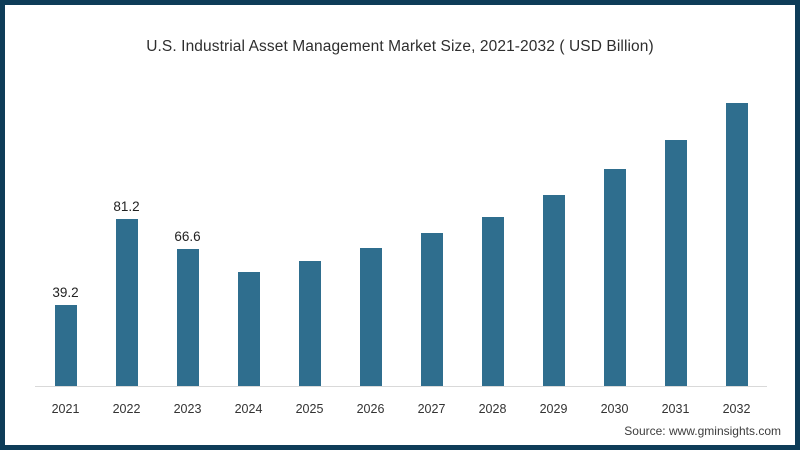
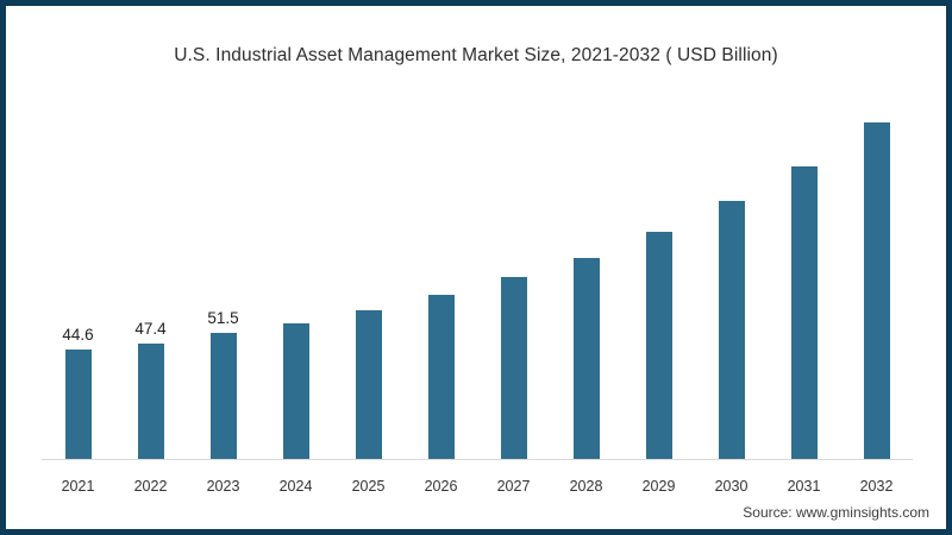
2021: 39.2 -> 44.6
2022: 81.2 -> 47.4
2023: 66.6 -> 51.5
